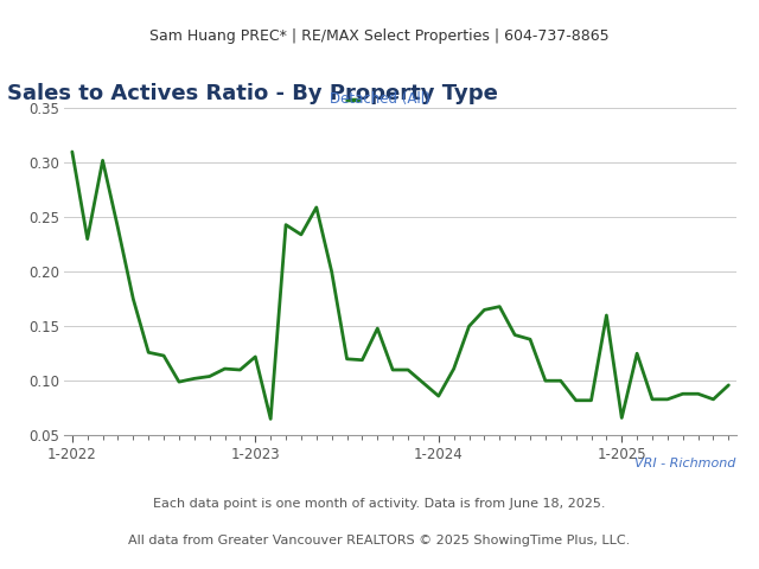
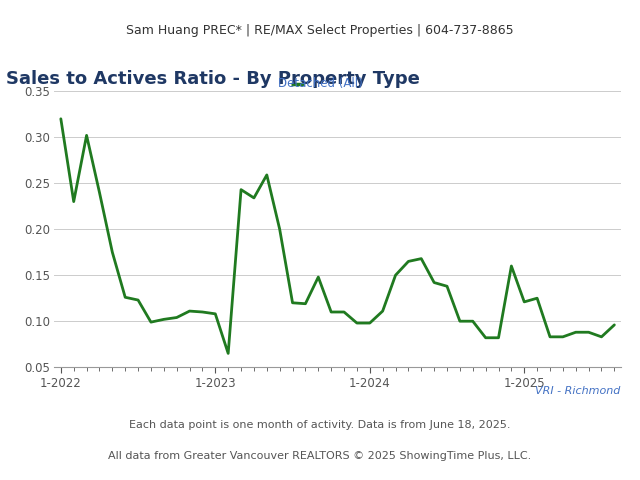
1-2022: 0.310 -> 0.320
1-2023: 0.122 -> 0.108
1-2024: 0.086 -> 0.098
1-2025: 0.066 -> 0.121
